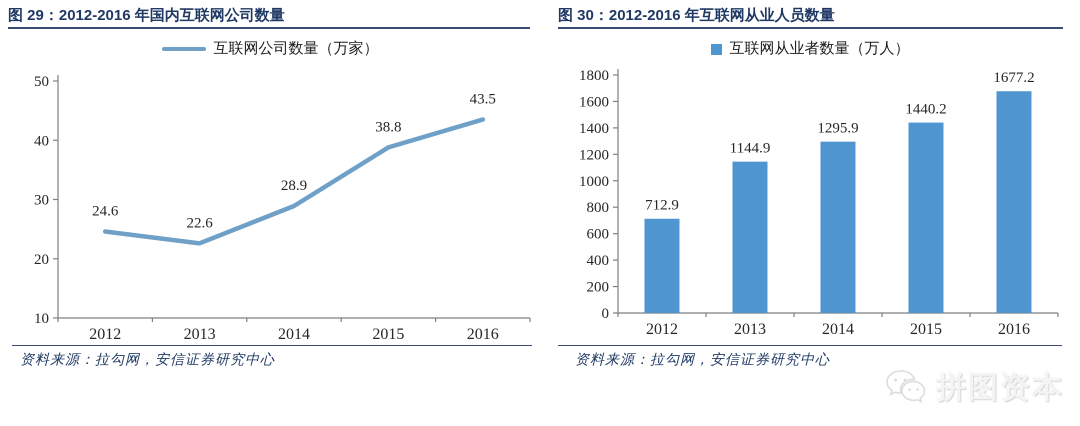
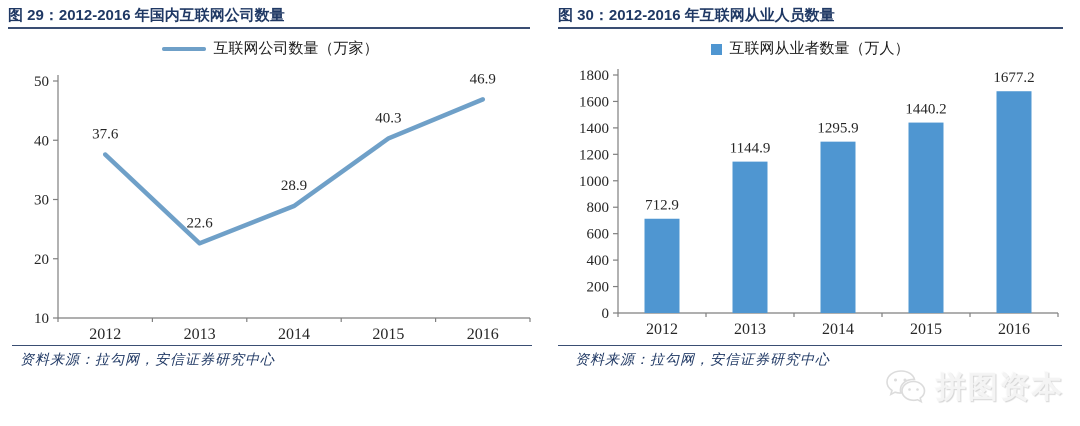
图 29：2012-2016 年国内互联网公司数量/2012: 24.6 -> 37.6
图 29：2012-2016 年国内互联网公司数量/2015: 38.8 -> 40.3
图 29：2012-2016 年国内互联网公司数量/2016: 43.5 -> 46.9
